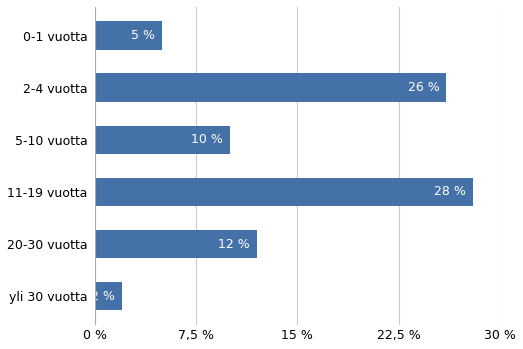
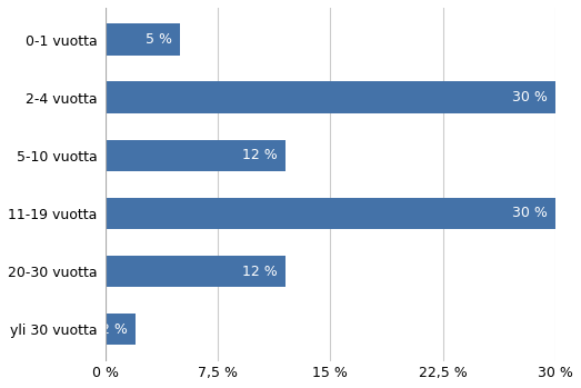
2-4 vuotta: 26 -> 30
5-10 vuotta: 10 -> 12
11-19 vuotta: 28 -> 30
